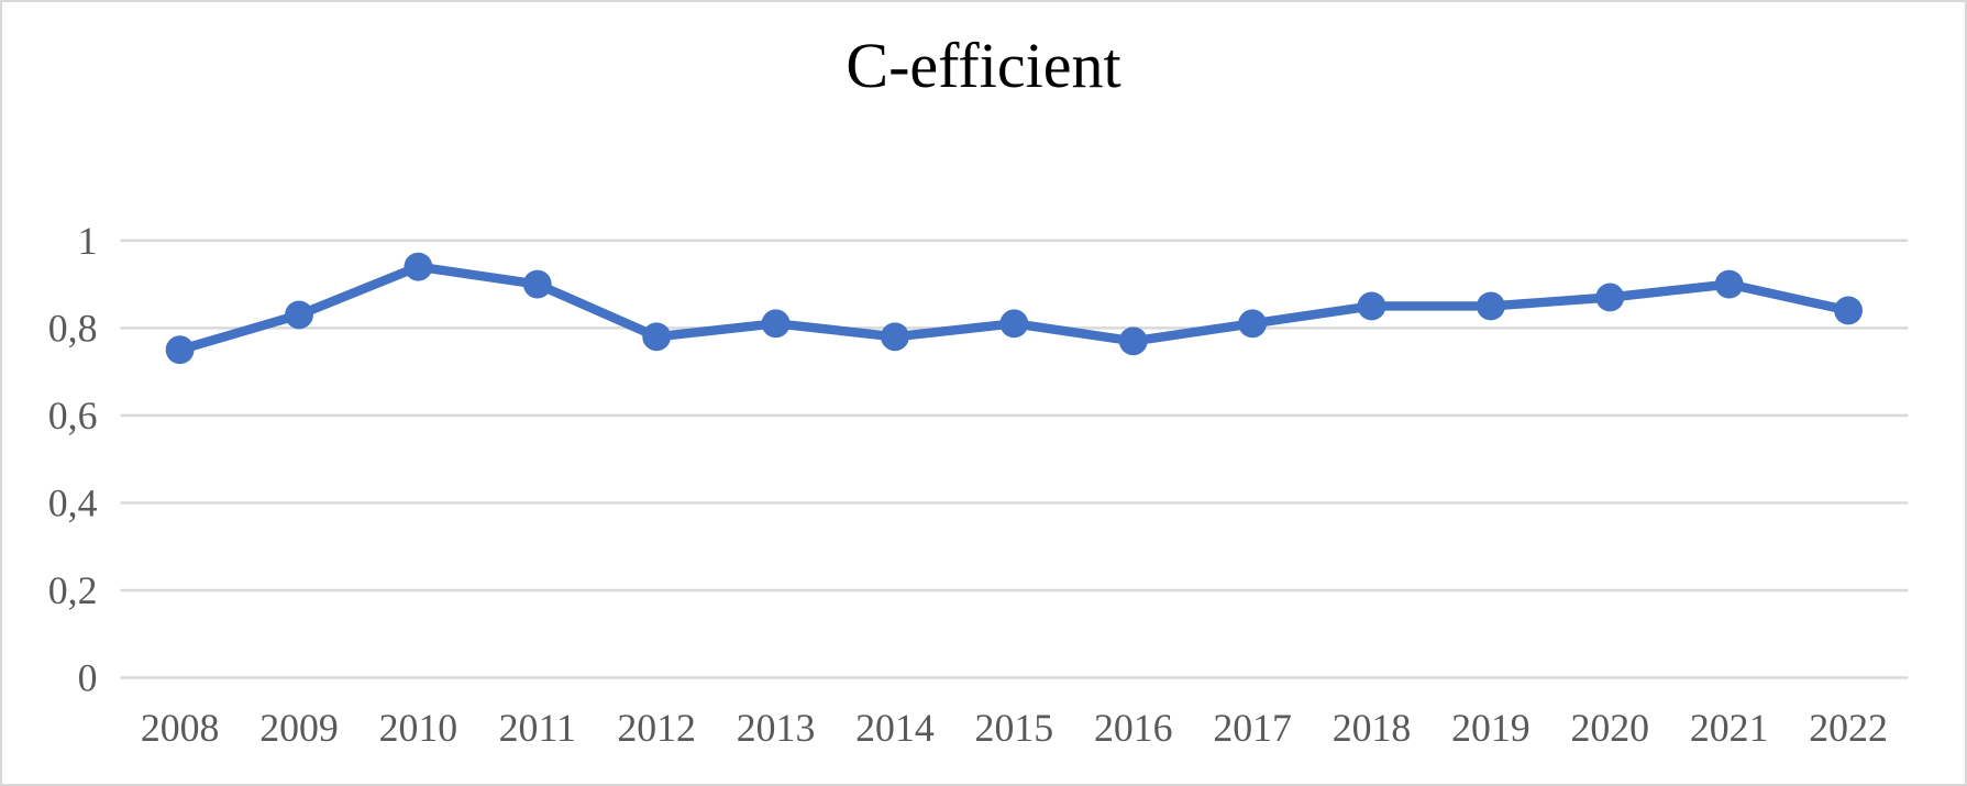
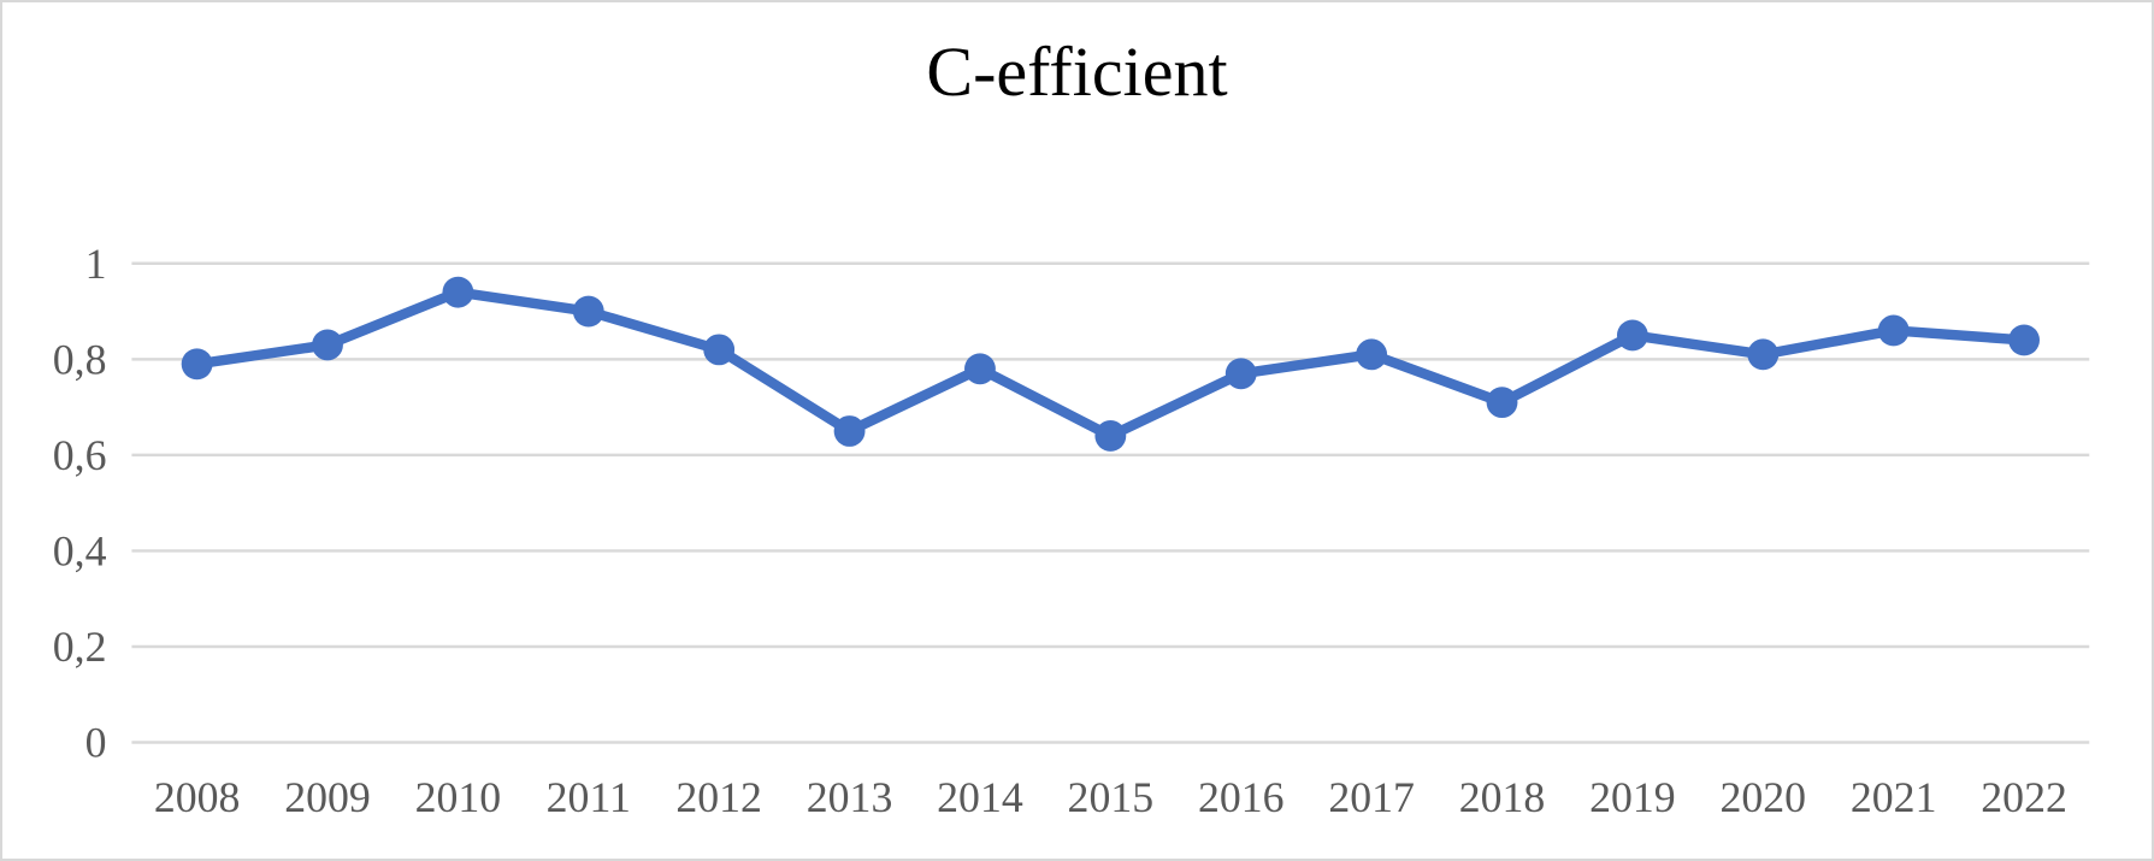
2008: 0,75 -> 0,79
2012: 0,78 -> 0,82
2013: 0,81 -> 0,65
2015: 0,81 -> 0,64
2018: 0,85 -> 0,71
2020: 0,87 -> 0,81
2021: 0,90 -> 0,86
